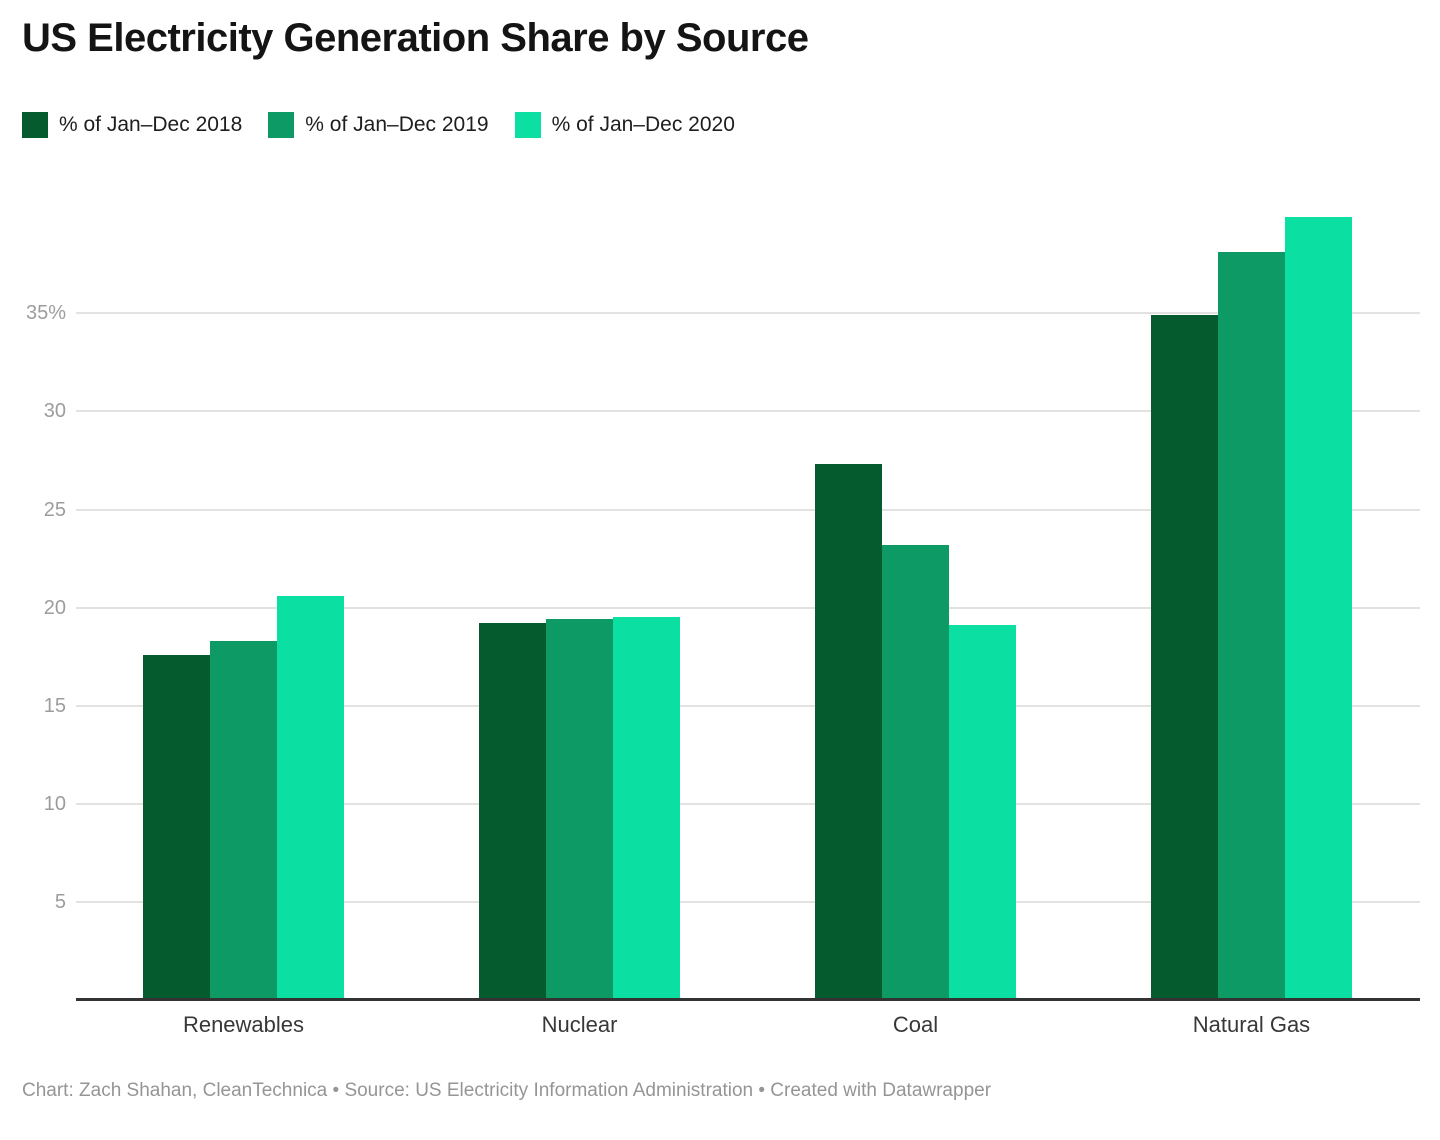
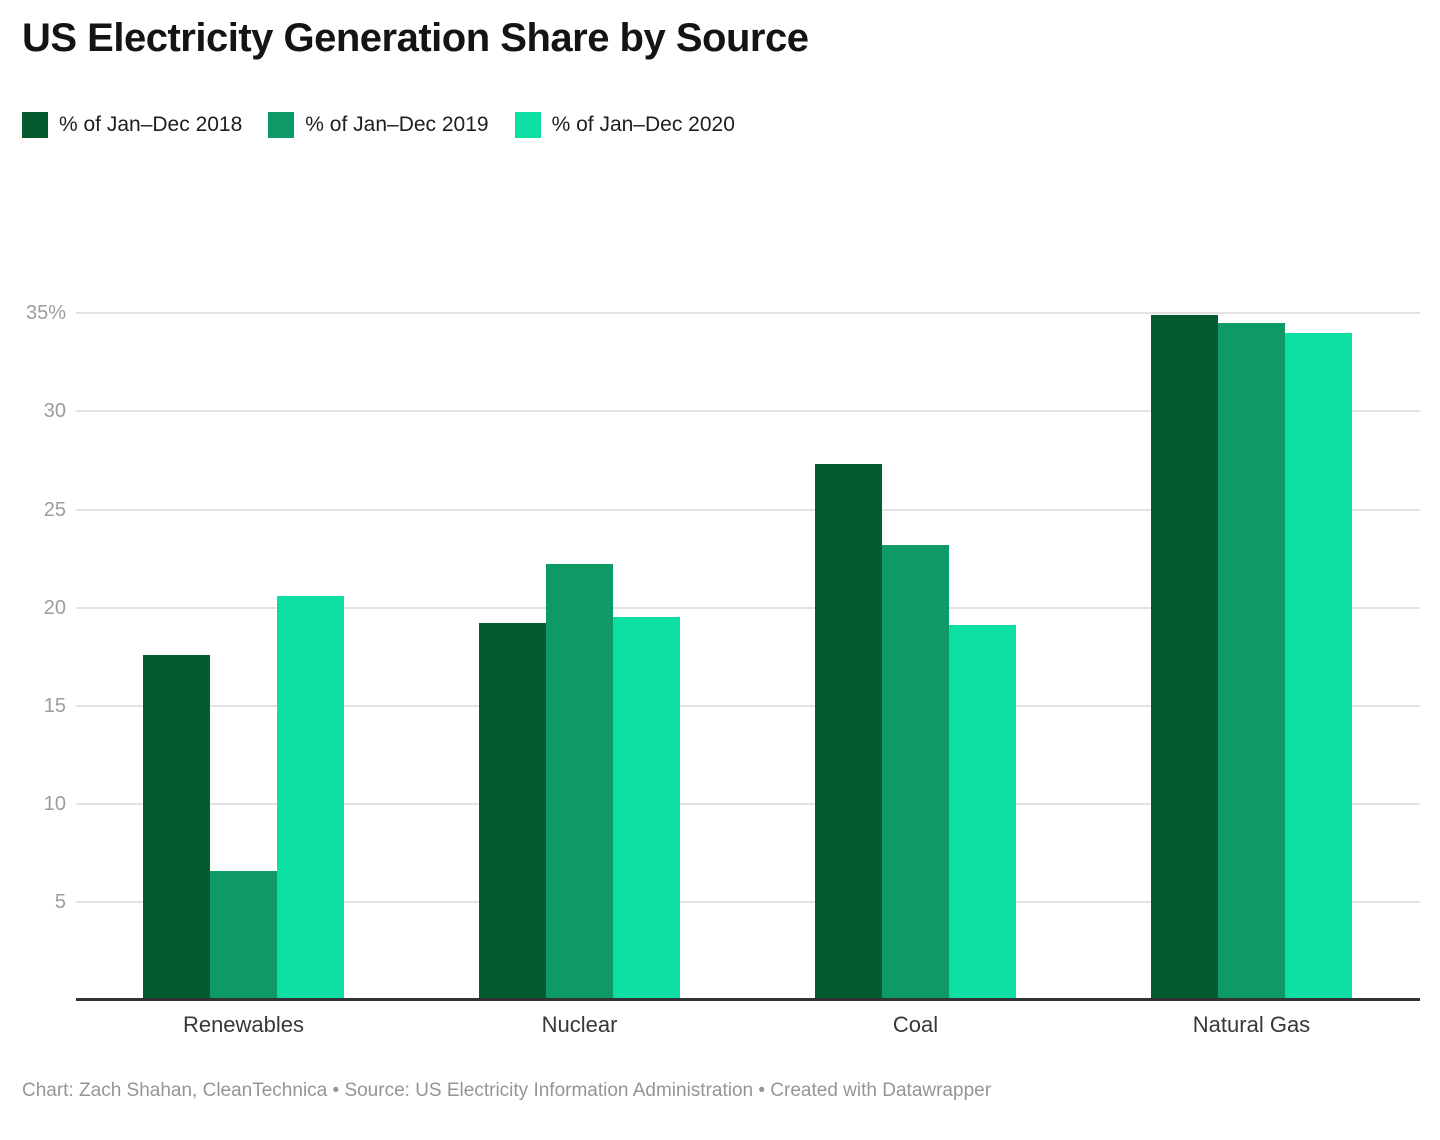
% of Jan–Dec 2019/Renewables: 18.3% -> 6.6%
% of Jan–Dec 2019/Nuclear: 19.4% -> 22.2%
% of Jan–Dec 2019/Natural Gas: 38.1% -> 34.5%
% of Jan–Dec 2020/Natural Gas: 39.9% -> 34.0%
